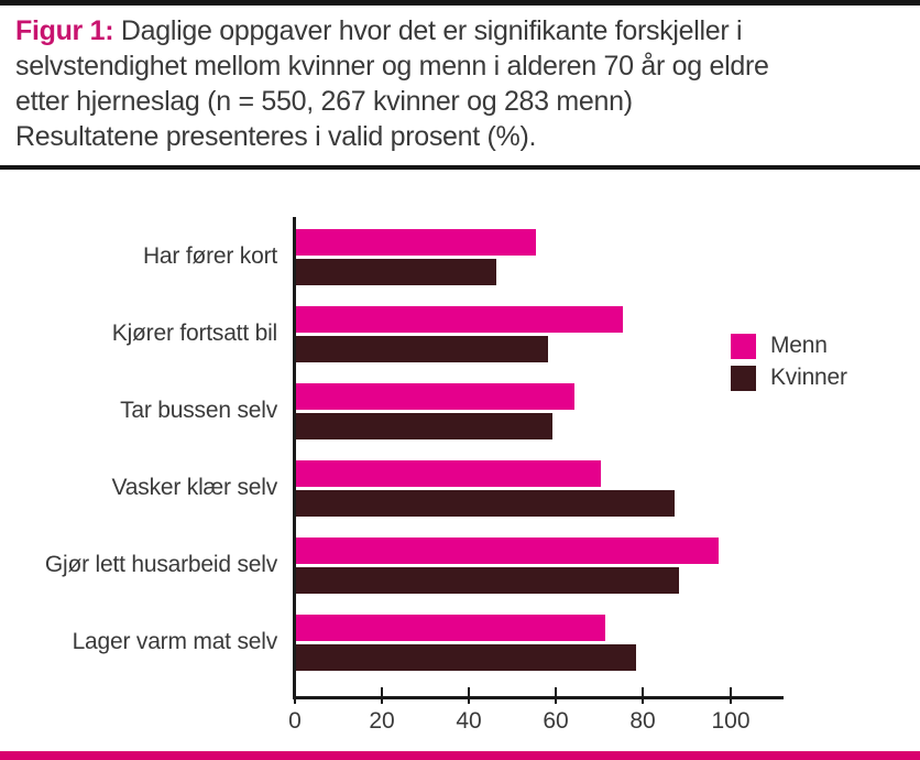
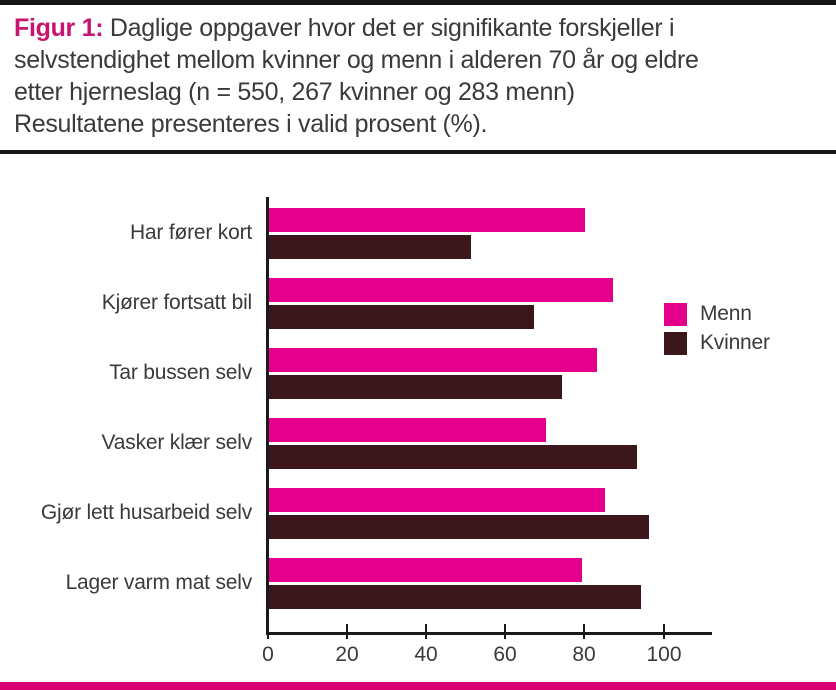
Menn/Har fører kort: 55 -> 80
Kvinner/Har fører kort: 46 -> 51
Menn/Kjører fortsatt bil: 75 -> 87
Kvinner/Kjører fortsatt bil: 58 -> 67
Menn/Tar bussen selv: 64 -> 83
Kvinner/Tar bussen selv: 59 -> 74
Kvinner/Vasker klær selv: 87 -> 93
Menn/Gjør lett husarbeid selv: 97 -> 85
Kvinner/Gjør lett husarbeid selv: 88 -> 96
Menn/Lager varm mat selv: 71 -> 79
Kvinner/Lager varm mat selv: 78 -> 94
